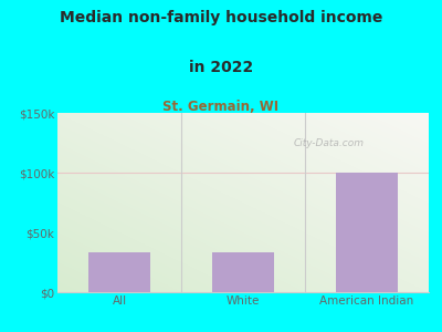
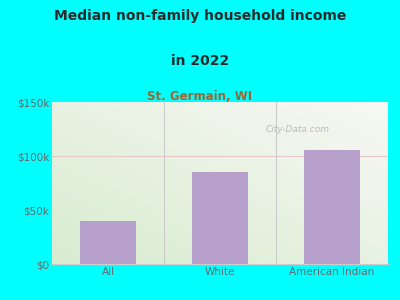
All: $33k -> $40k
White: $33k -> $85k
American Indian: $100k -> $106k
